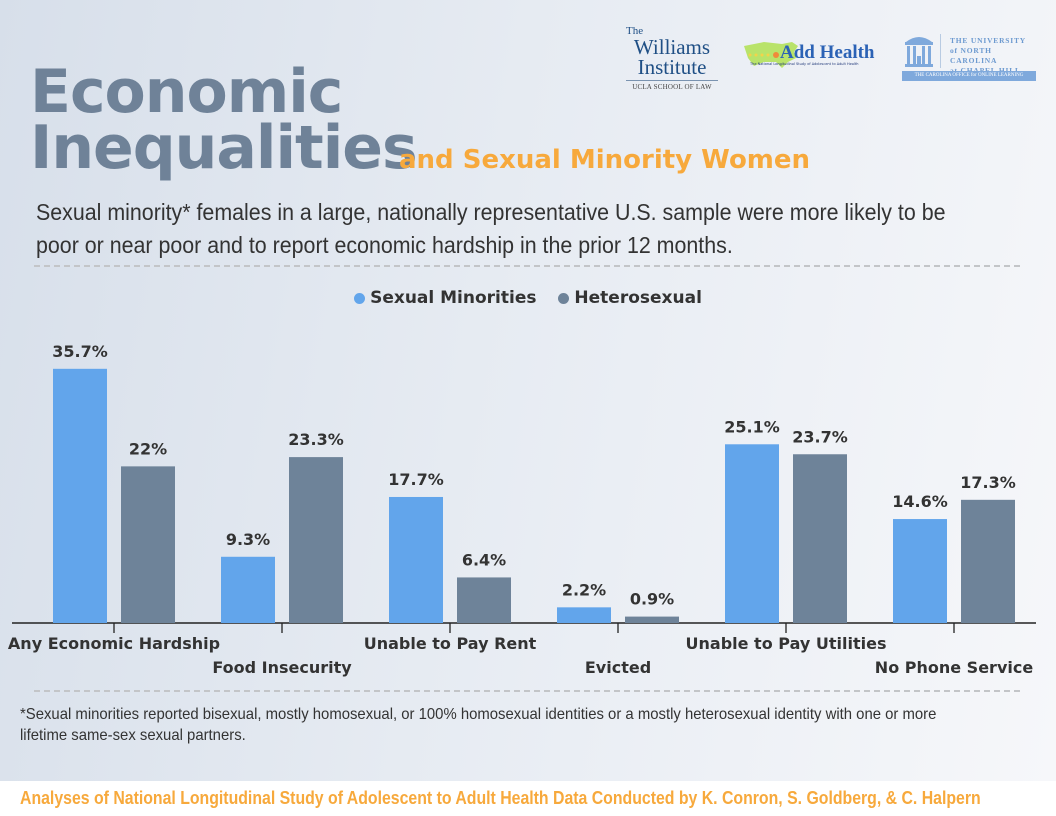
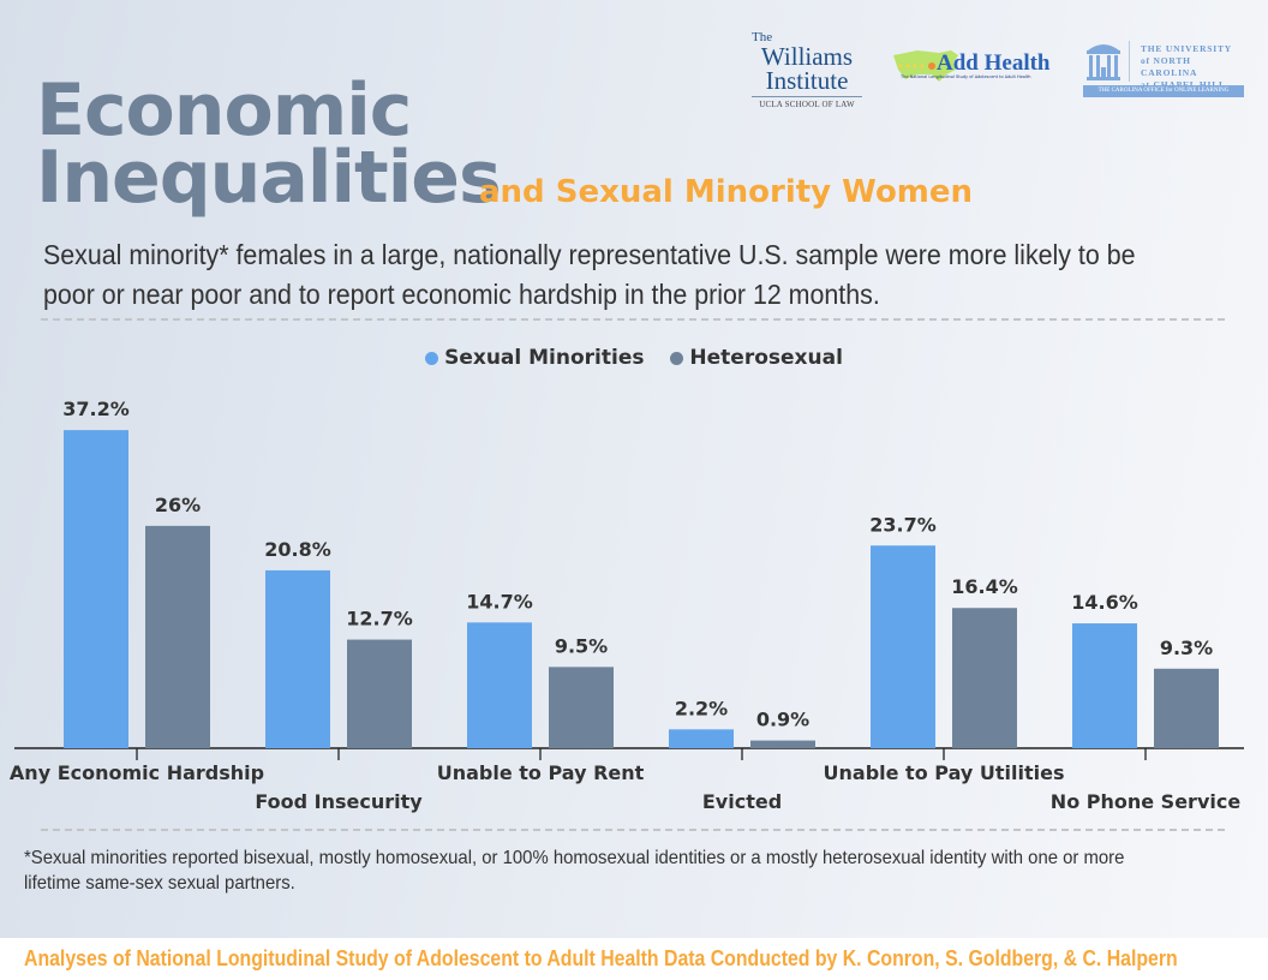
Sexual Minorities/Any Economic Hardship: 35.7% -> 37.2%
Heterosexual/Any Economic Hardship: 22% -> 26%
Sexual Minorities/Food Insecurity: 9.3% -> 20.8%
Heterosexual/Food Insecurity: 23.3% -> 12.7%
Sexual Minorities/Unable to Pay Rent: 17.7% -> 14.7%
Heterosexual/Unable to Pay Rent: 6.4% -> 9.5%
Sexual Minorities/Unable to Pay Utilities: 25.1% -> 23.7%
Heterosexual/Unable to Pay Utilities: 23.7% -> 16.4%
Heterosexual/No Phone Service: 17.3% -> 9.3%
